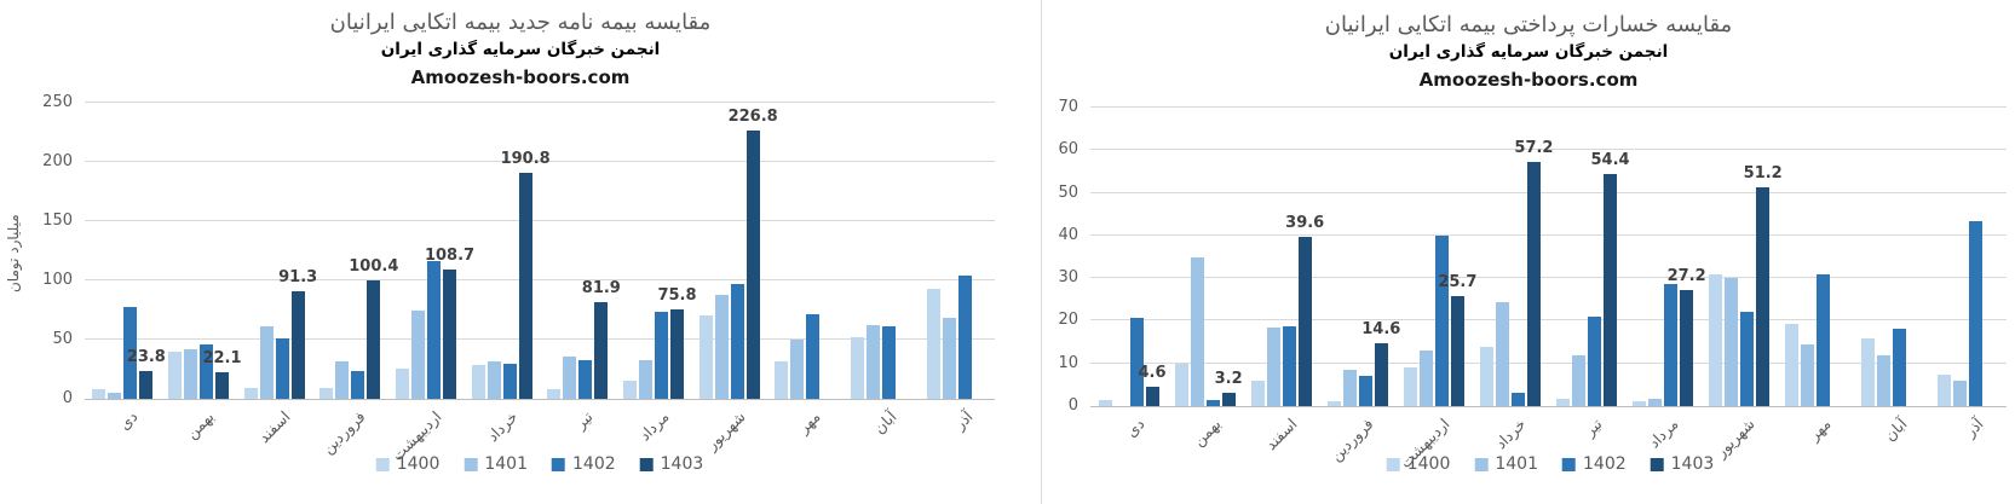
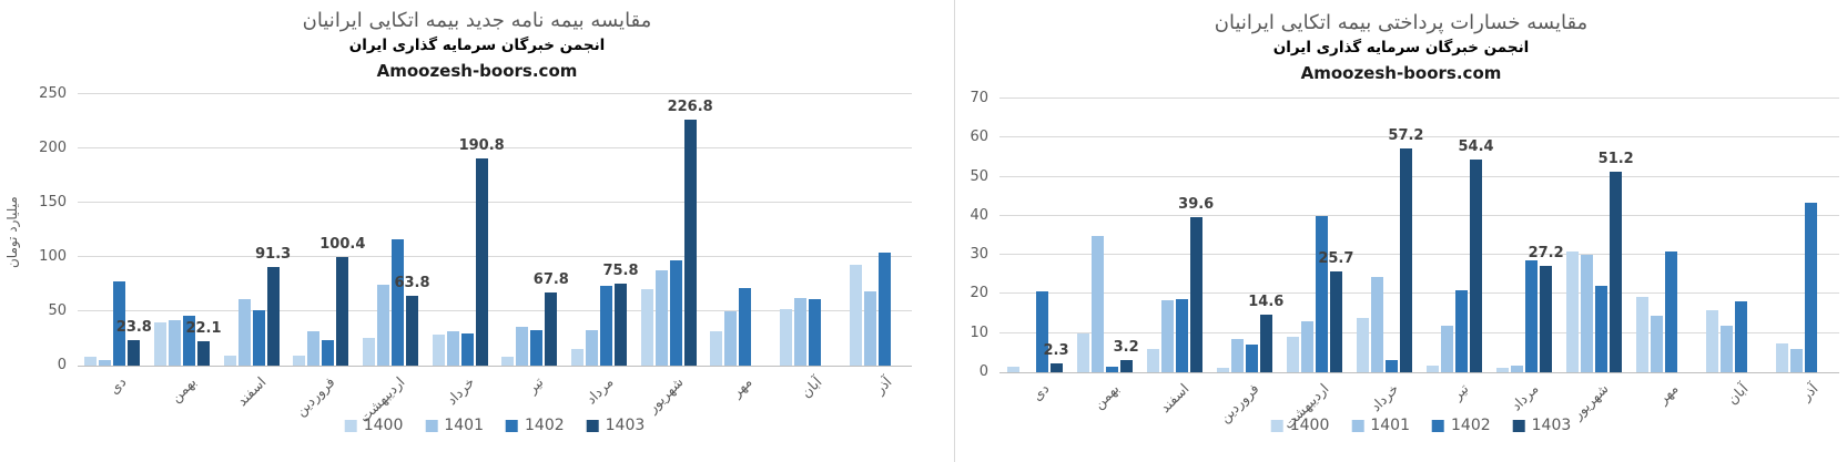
مقایسه بیمه نامه جدید بیمه اتکایی ایرانیان/1403/اردیبهشت: 108.7 -> 63.8
مقایسه بیمه نامه جدید بیمه اتکایی ایرانیان/1403/تیر: 81.9 -> 67.8
مقایسه خسارات پرداختی بیمه اتکایی ایرانیان/1403/دی: 4.6 -> 2.3
